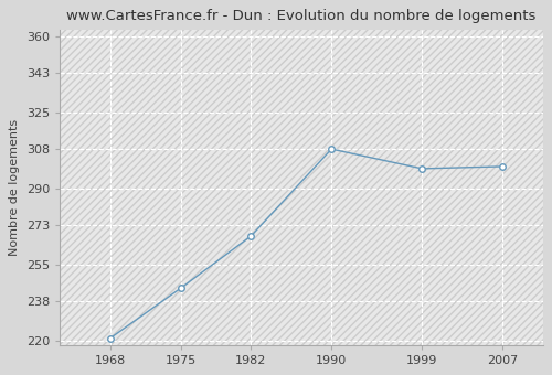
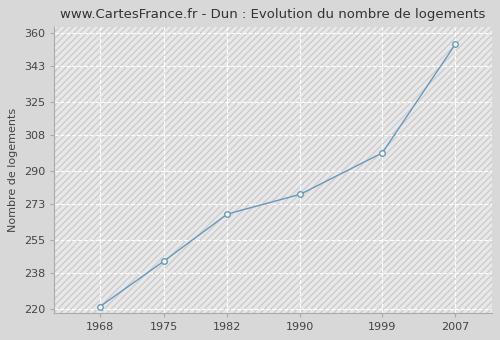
1990: 308 -> 278
2007: 300 -> 354
